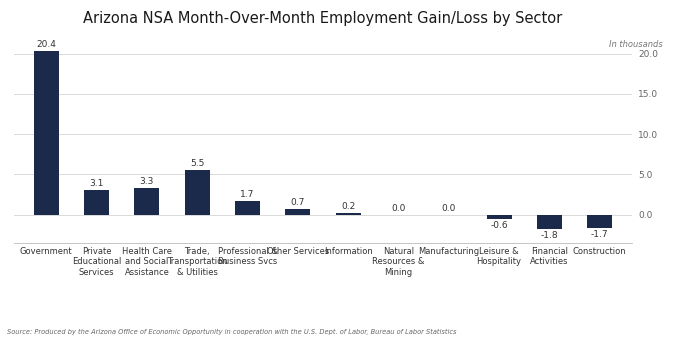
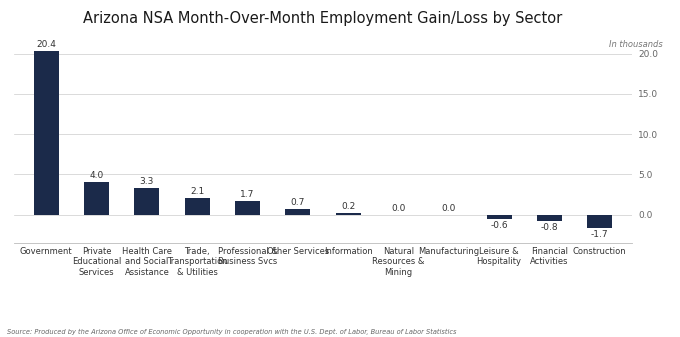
Private Educational Services: 3.1 -> 4.0
Trade, Transportation & Utilities: 5.5 -> 2.1
Financial Activities: -1.8 -> -0.8
